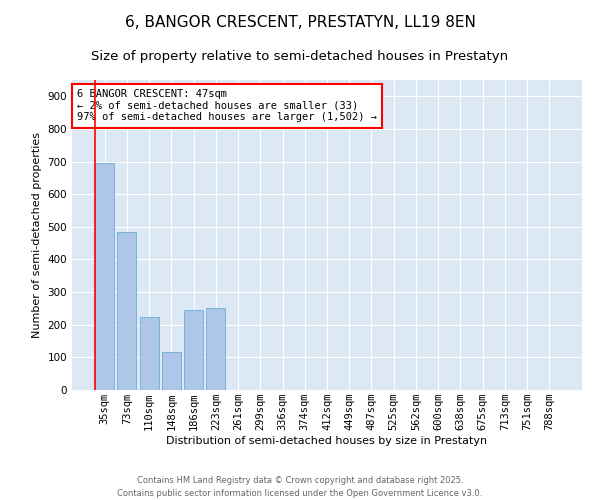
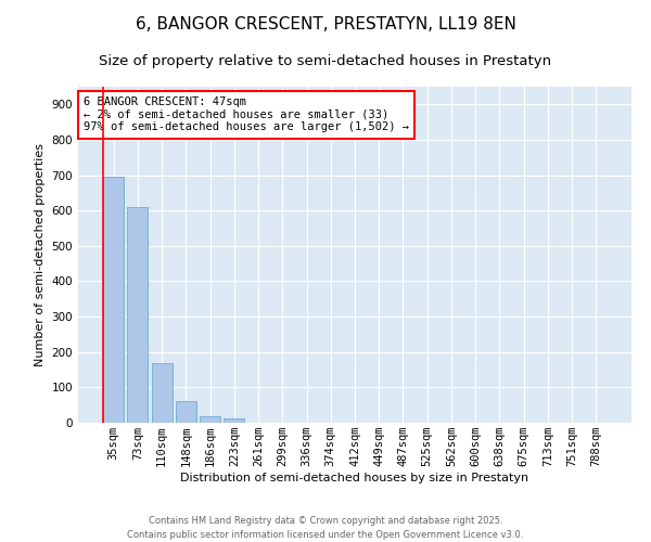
73sqm: 485 -> 610
110sqm: 225 -> 170
148sqm: 115 -> 60
186sqm: 245 -> 18
223sqm: 250 -> 12
